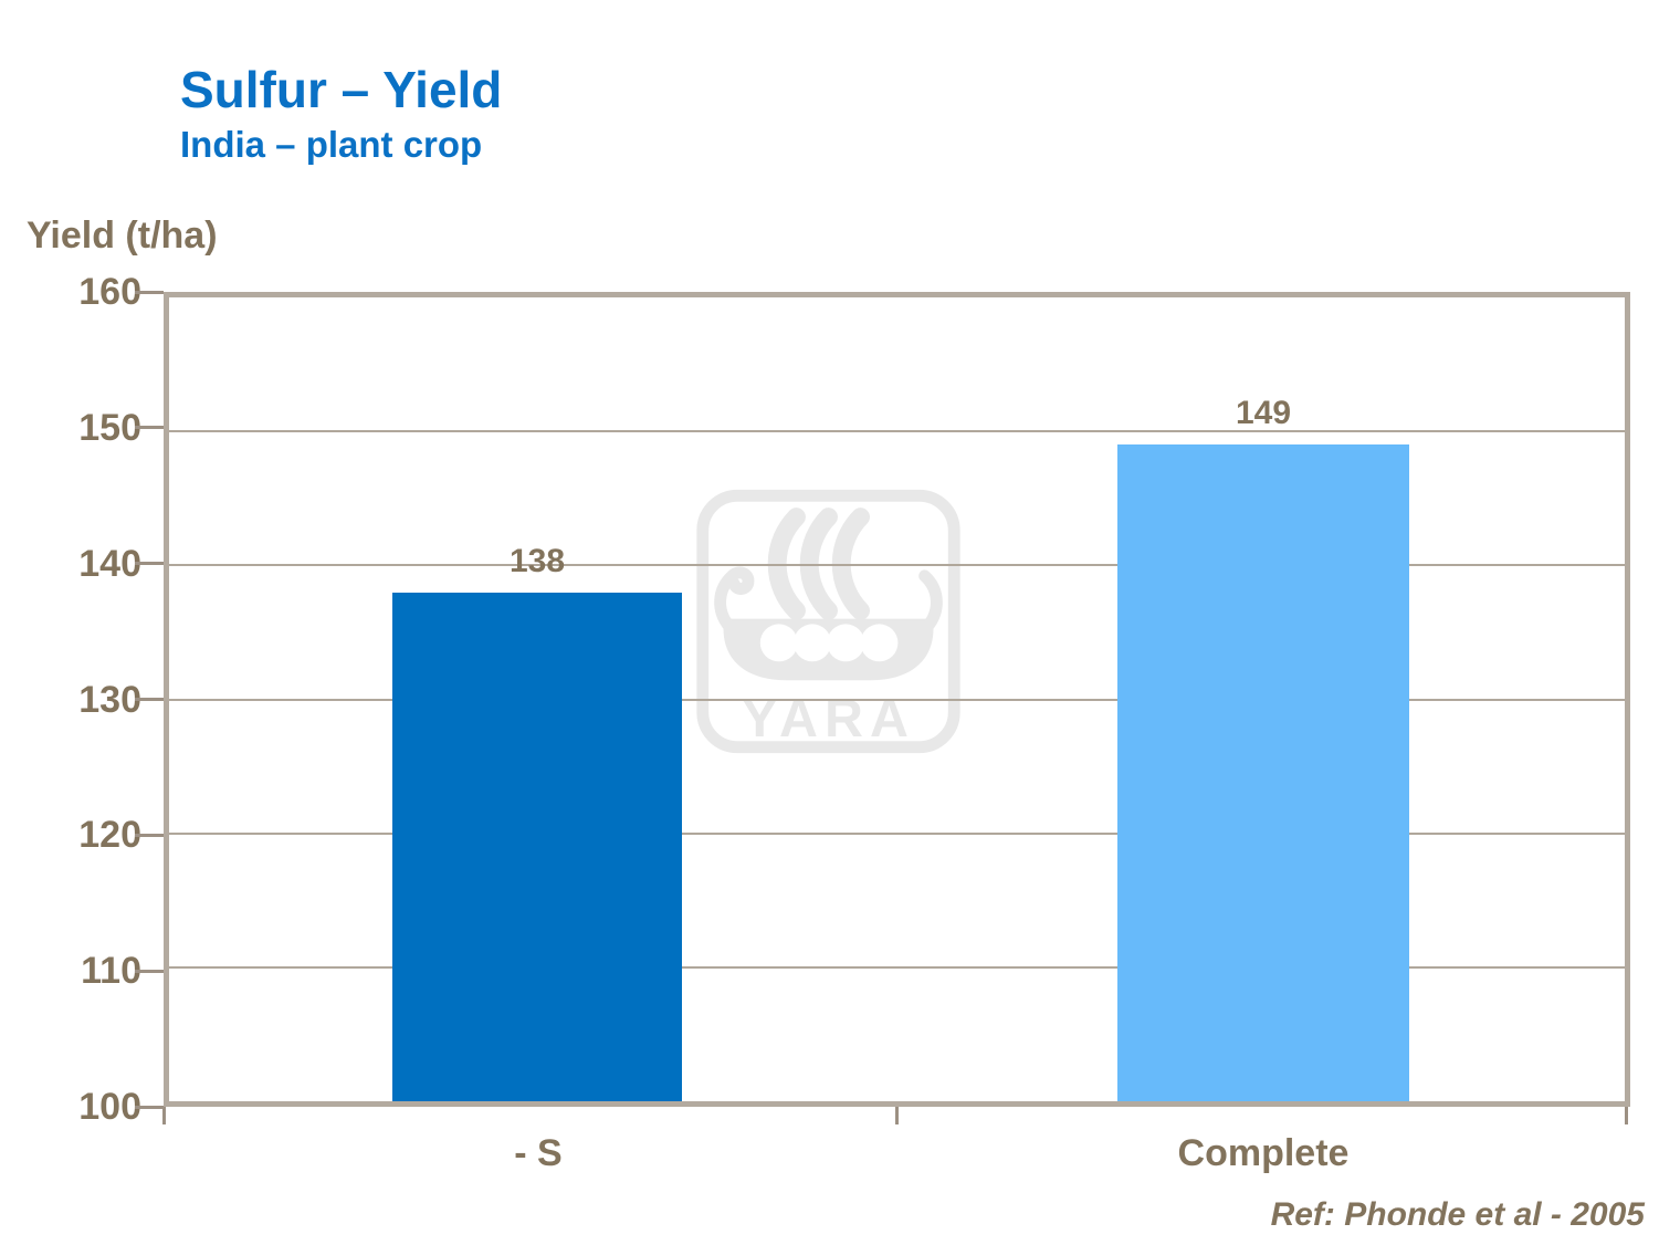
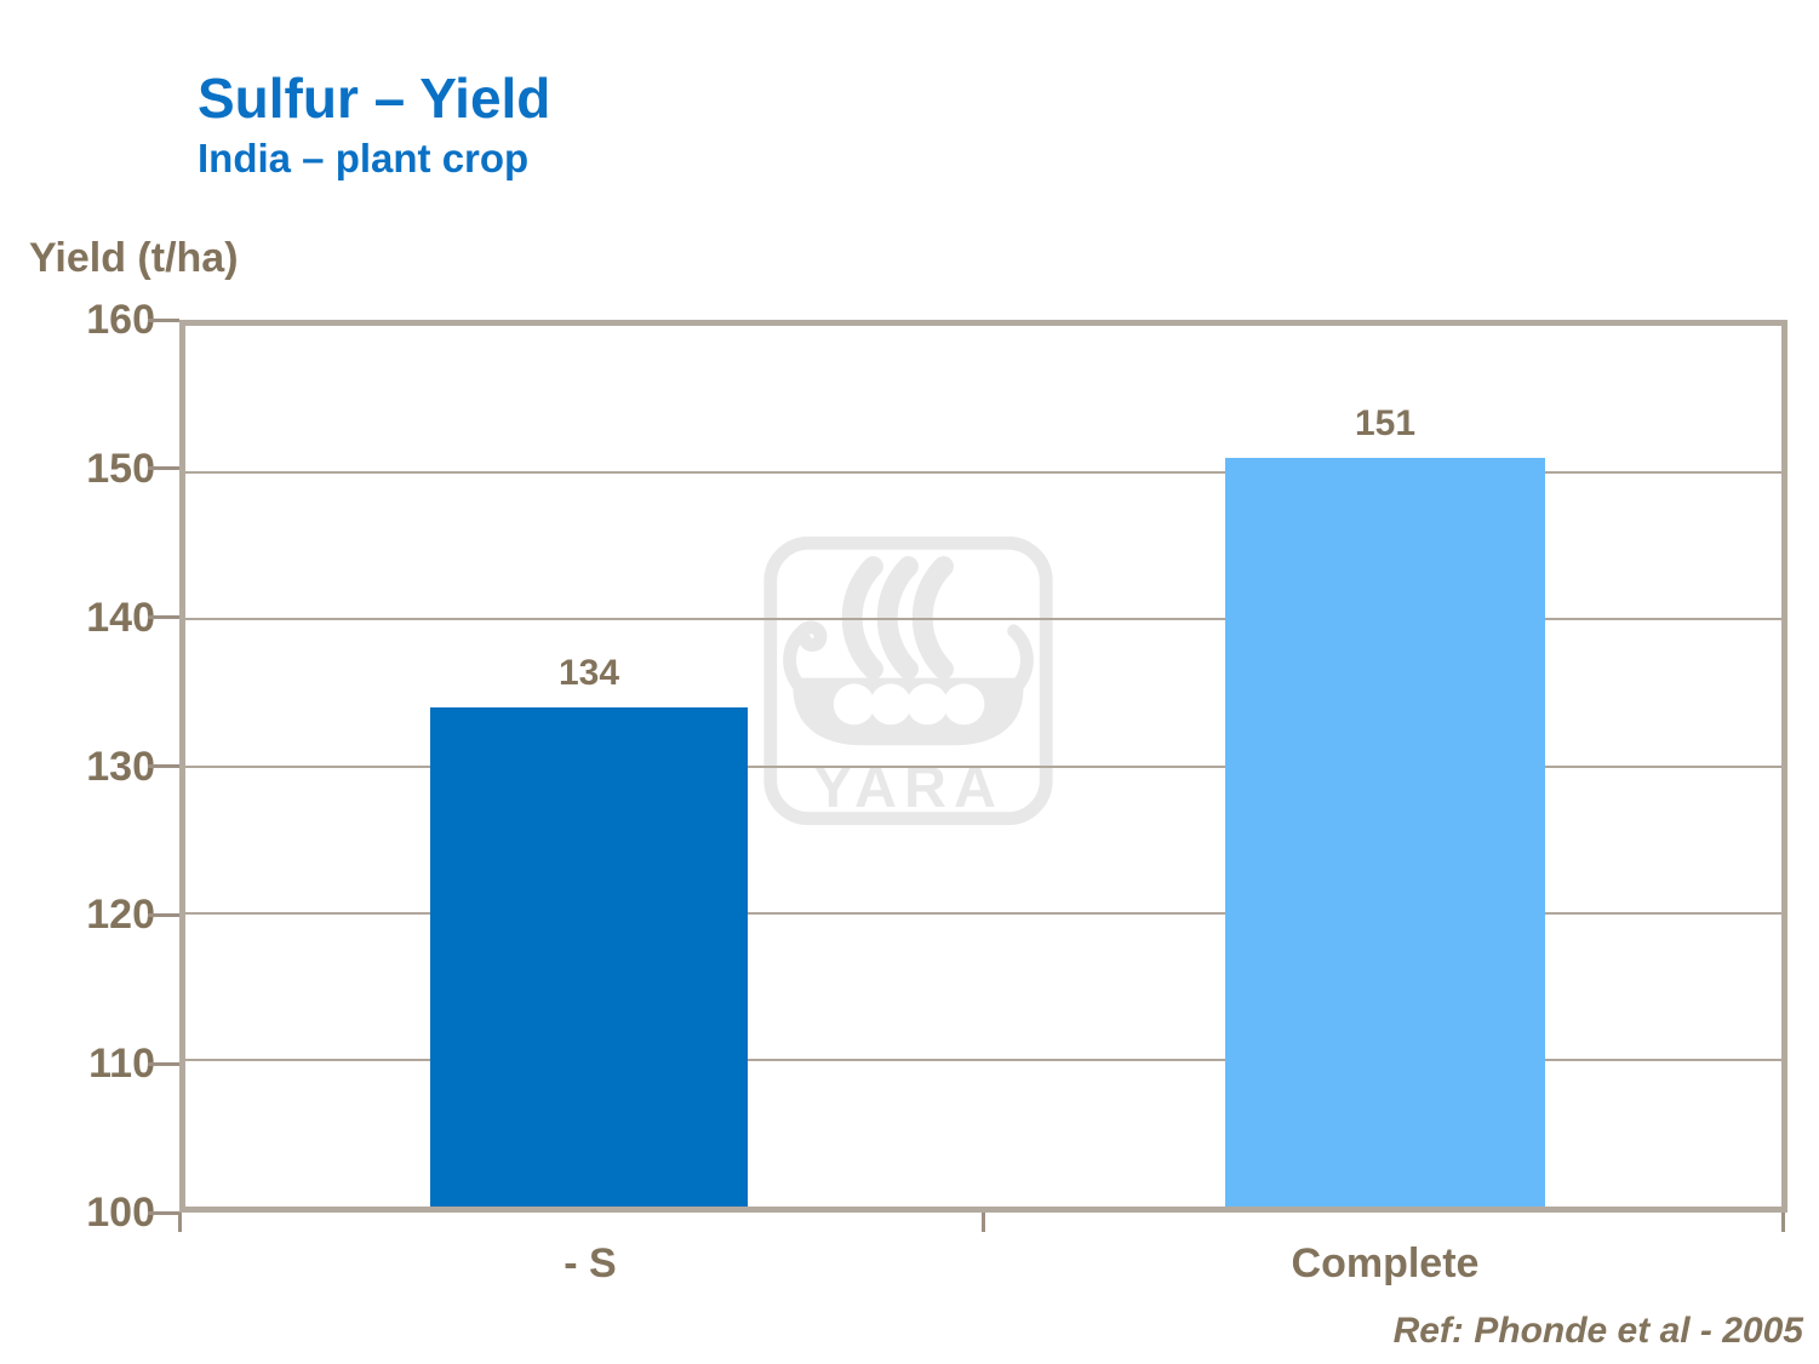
- S: 138 -> 134
Complete: 149 -> 151
